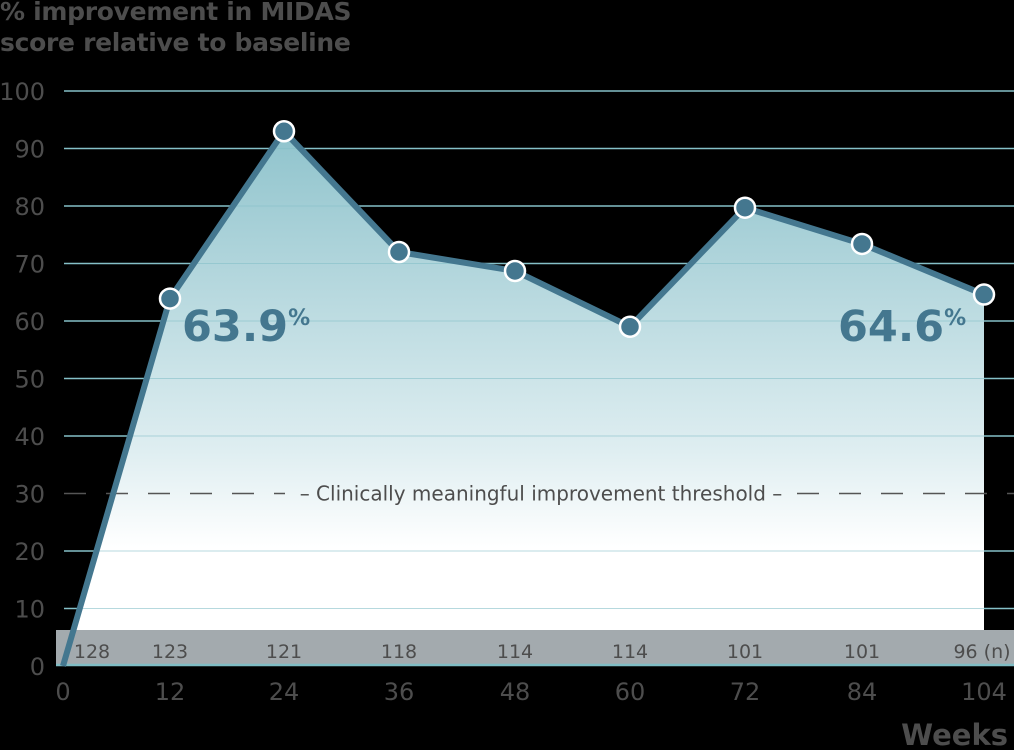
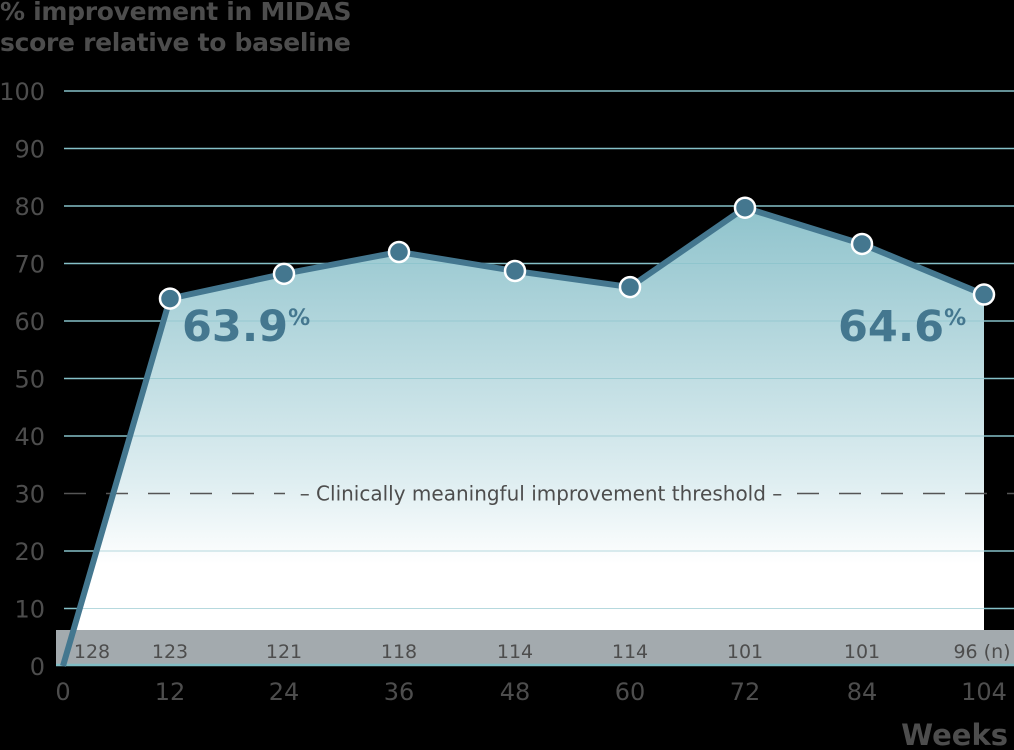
24: 93 -> 68
60: 59 -> 66
